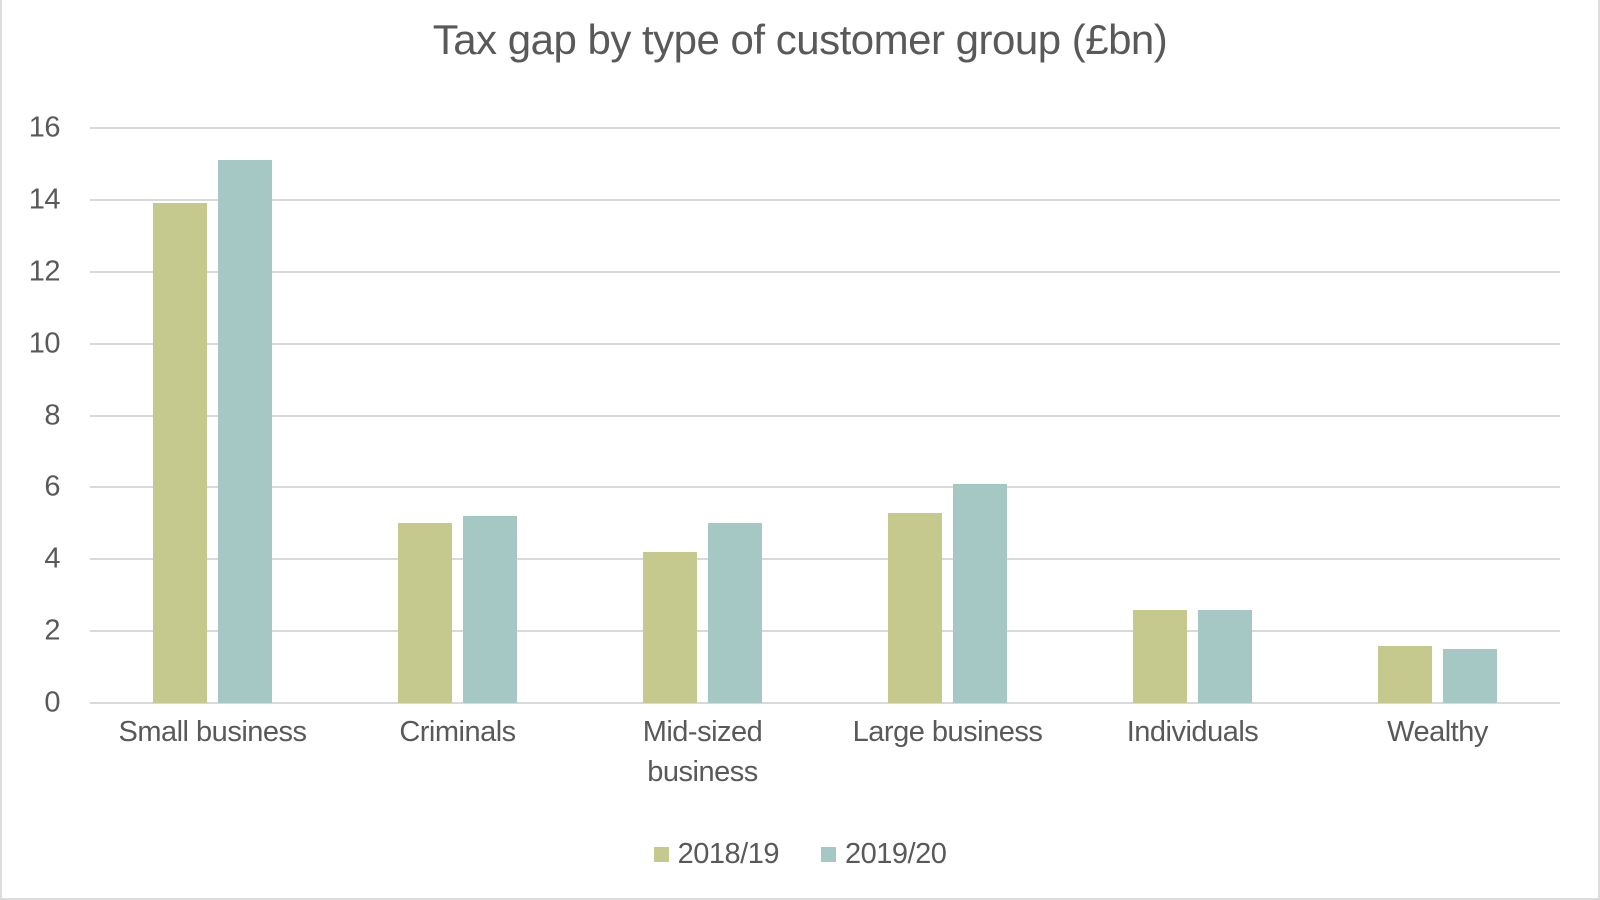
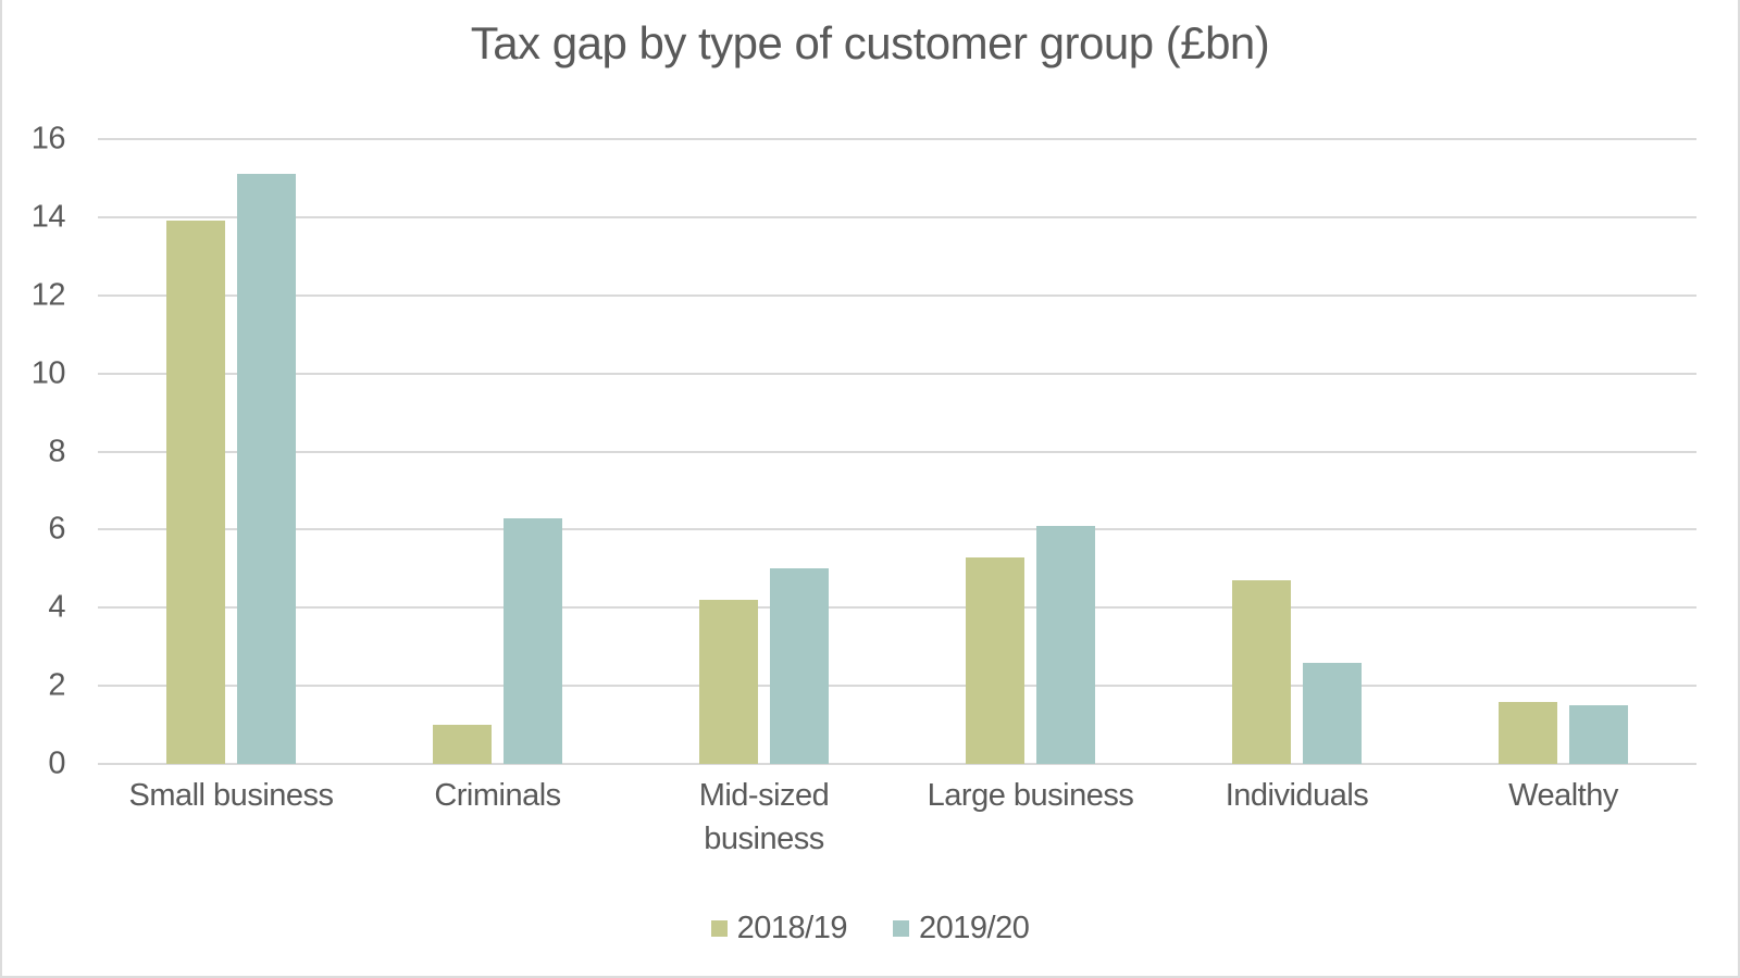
2018/19/Criminals: 5.0 -> 1.0
2019/20/Criminals: 5.2 -> 6.3
2018/19/Individuals: 2.6 -> 4.7
